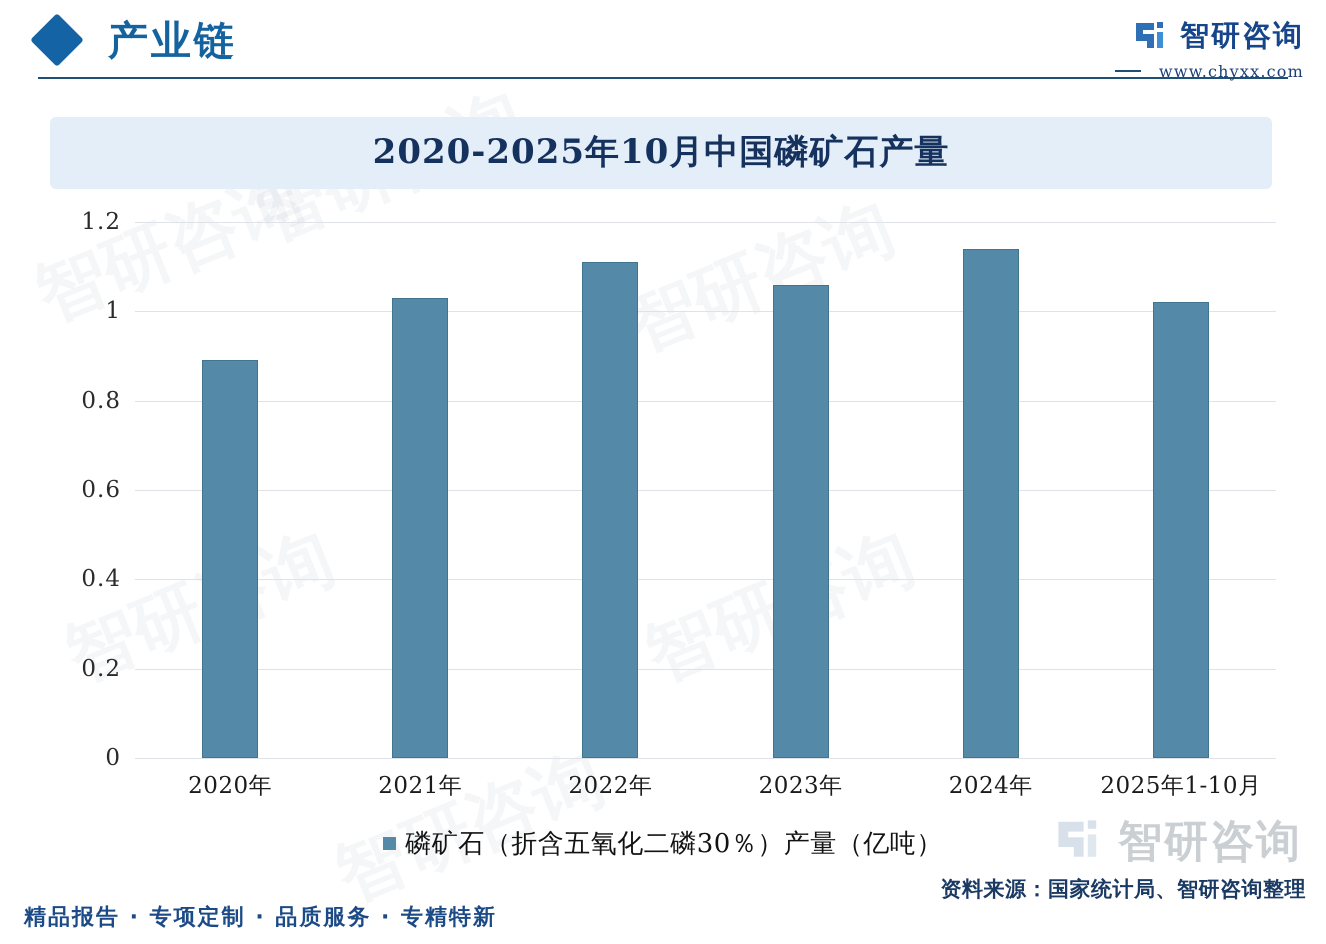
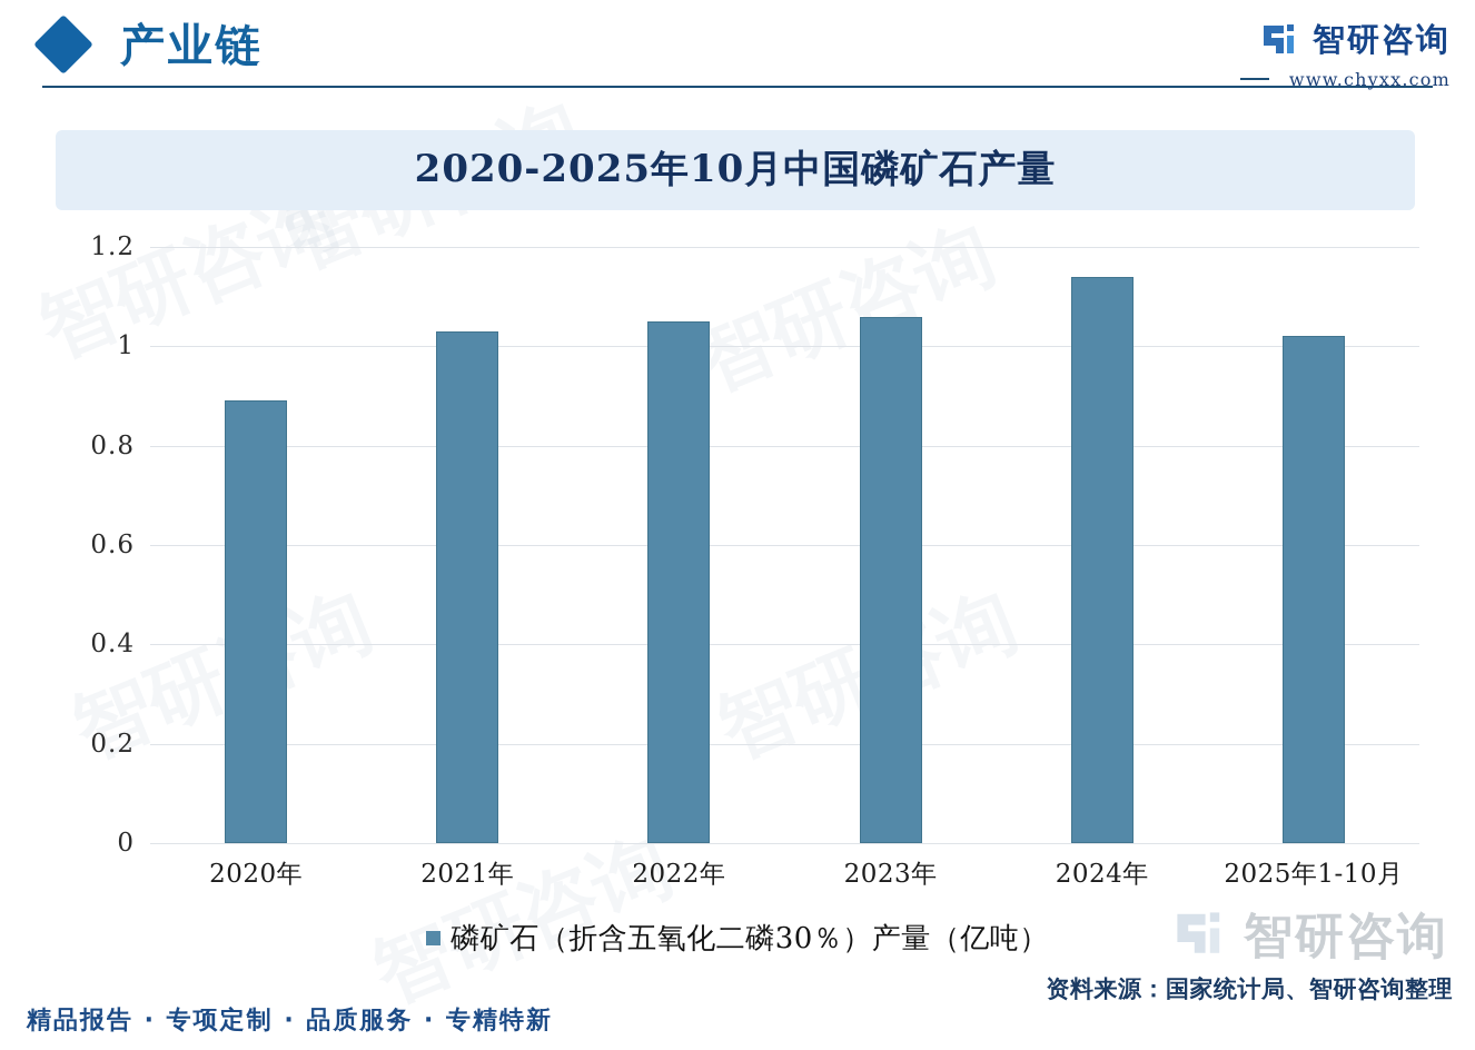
2022年: 1.11 -> 1.05
